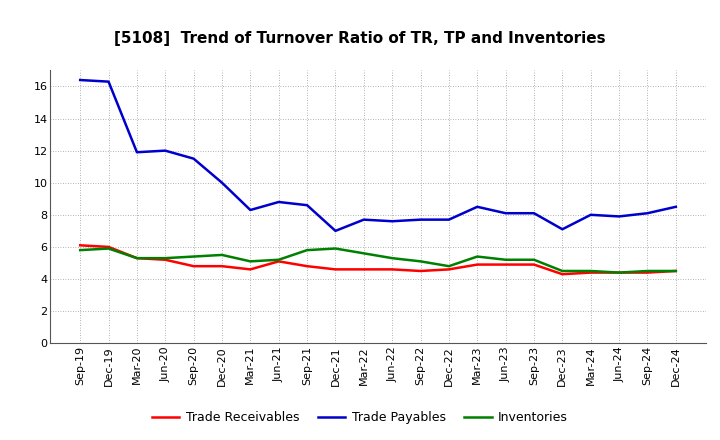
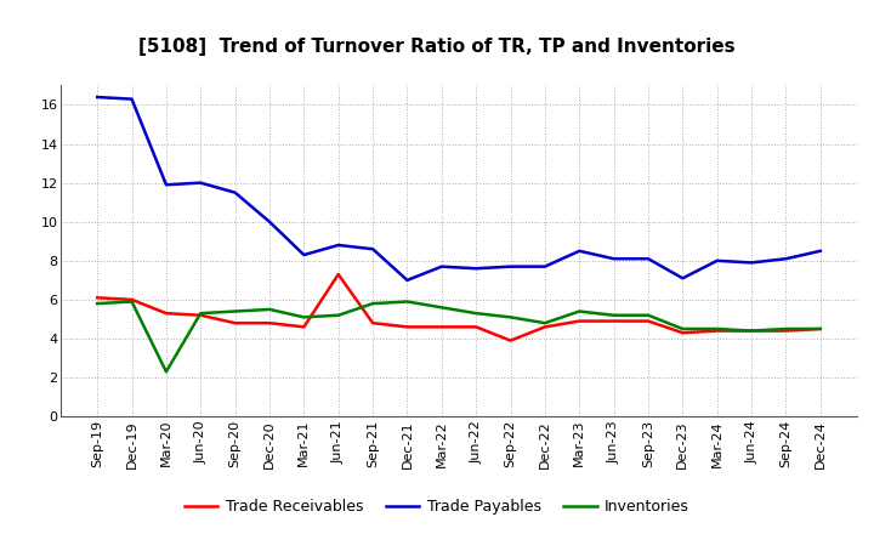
Inventories/Mar-20: 5.3 -> 2.3
Trade Receivables/Jun-21: 5.1 -> 7.3
Trade Receivables/Sep-22: 4.5 -> 3.9
